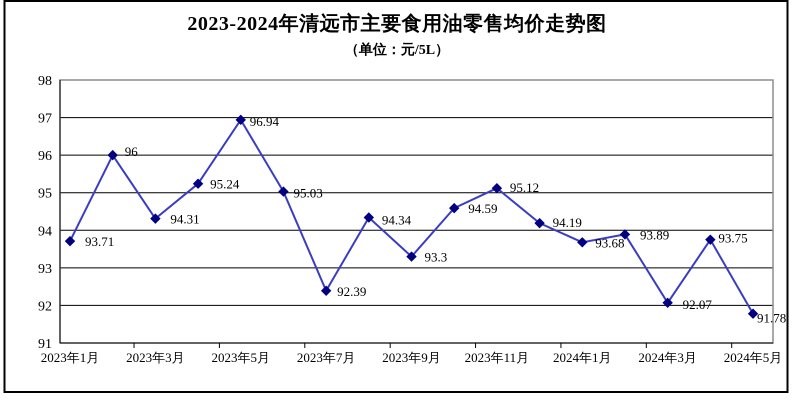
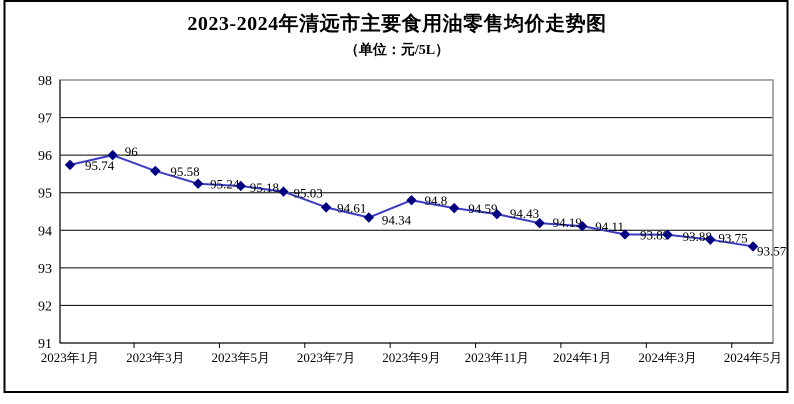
2023年1月: 93.71 -> 95.74
2023年3月: 94.31 -> 95.58
2023年5月: 96.94 -> 95.18
2023年7月: 92.39 -> 94.61
2023年9月: 93.3 -> 94.8
2023年11月: 95.12 -> 94.43
2024年1月: 93.68 -> 94.11
2024年3月: 92.07 -> 93.88
2024年5月: 91.78 -> 93.57
